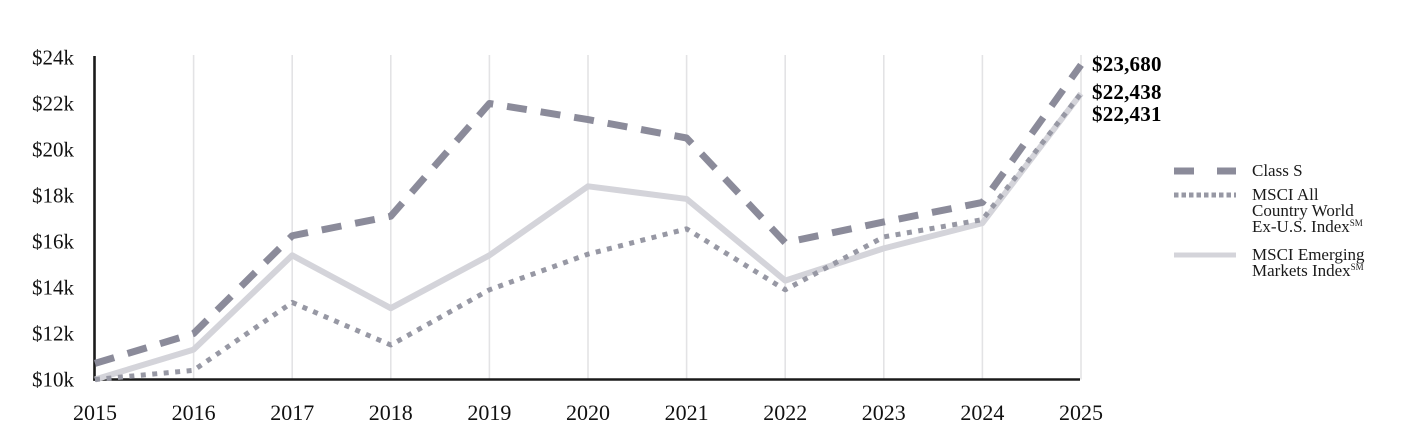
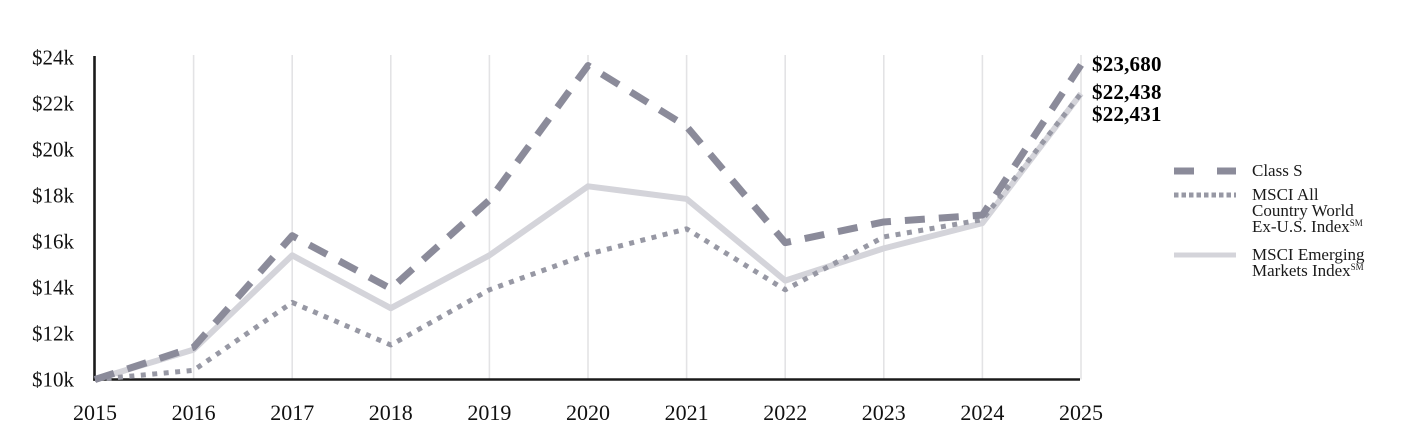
Class S/2015: $10.7k -> $10.0k
Class S/2016: $12.0k -> $11.4k
Class S/2018: $17.1k -> $14.0k
Class S/2019: $22.0k -> $17.8k
Class S/2020: $21.3k -> $23.6k
Class S/2021: $20.5k -> $21.0k
Class S/2024: $17.7k -> $17.2k
